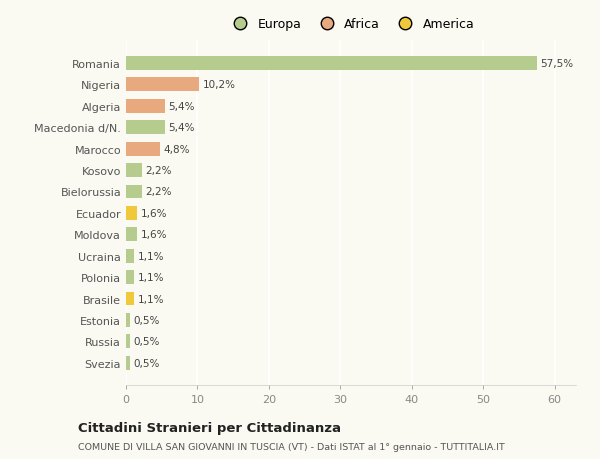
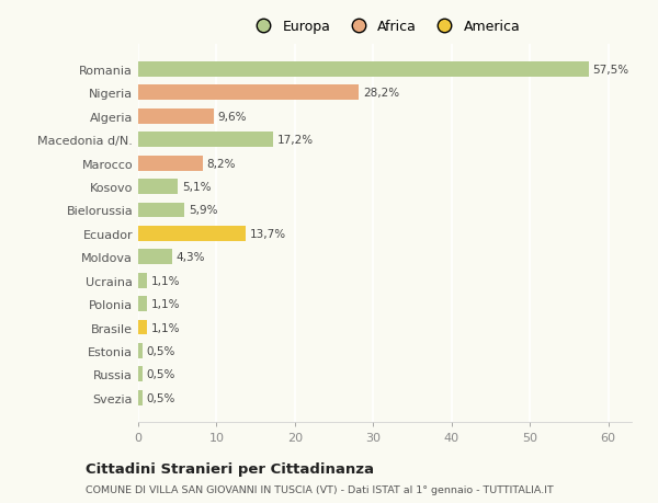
Nigeria: 10,2% -> 28,2%
Algeria: 5,4% -> 9,6%
Macedonia d/N.: 5,4% -> 17,2%
Marocco: 4,8% -> 8,2%
Kosovo: 2,2% -> 5,1%
Bielorussia: 2,2% -> 5,9%
Ecuador: 1,6% -> 13,7%
Moldova: 1,6% -> 4,3%
